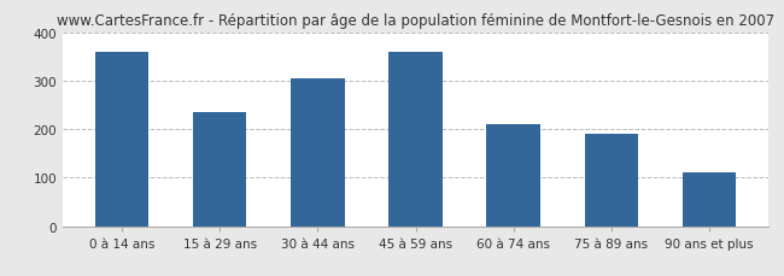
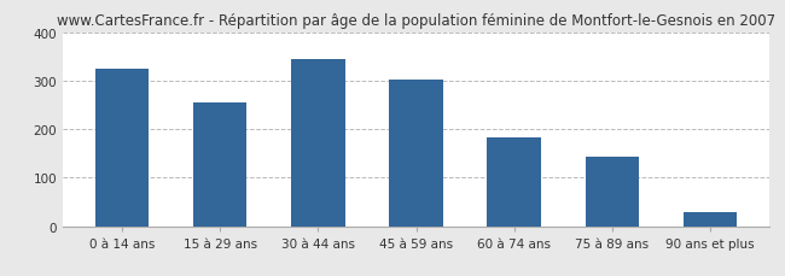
0 à 14 ans: 360 -> 325
15 à 29 ans: 235 -> 255
30 à 44 ans: 305 -> 345
45 à 59 ans: 360 -> 302
60 à 74 ans: 210 -> 182
75 à 89 ans: 190 -> 142
90 ans et plus: 110 -> 30
